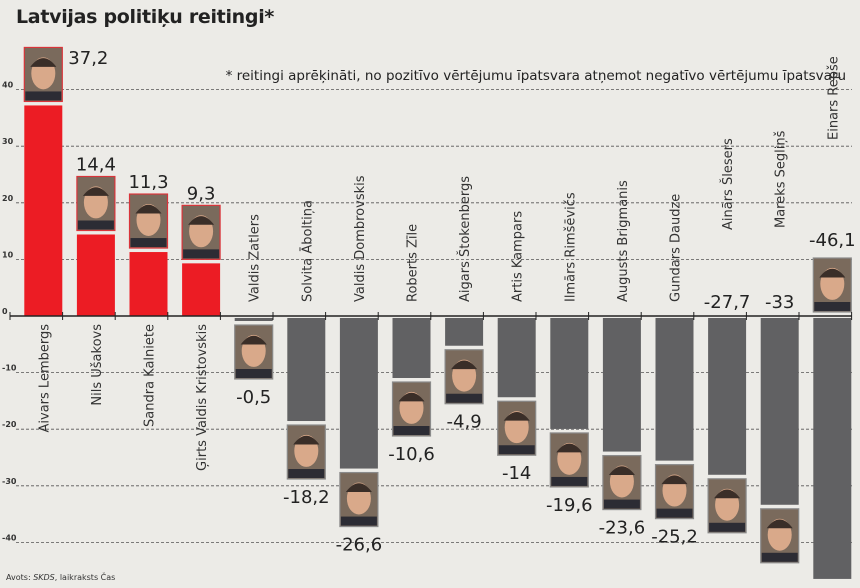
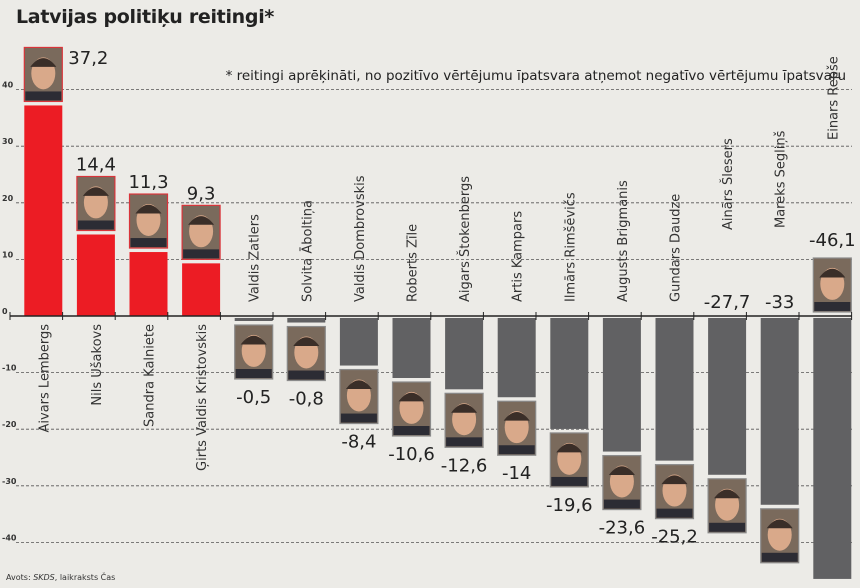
Solvita Āboltiņa: -18,2 -> -0,8
Valdis Dombrovskis: -26,6 -> -8,4
Aigars Štokenbergs: -4,9 -> -12,6
